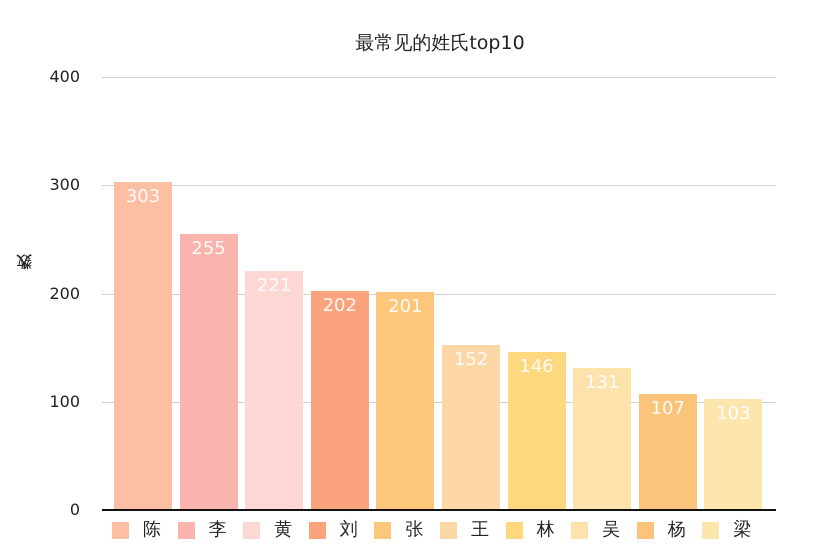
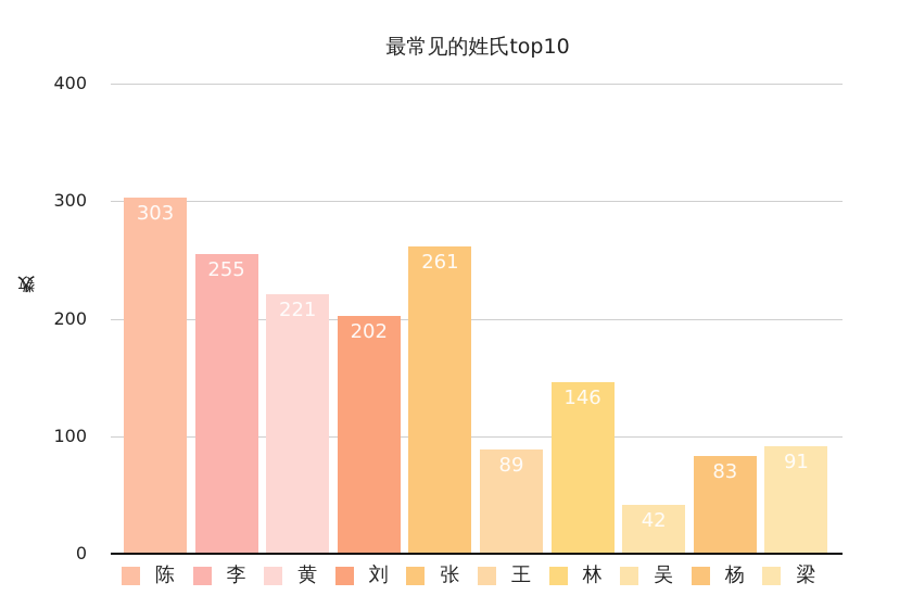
张: 201 -> 261
王: 152 -> 89
吴: 131 -> 42
杨: 107 -> 83
梁: 103 -> 91
